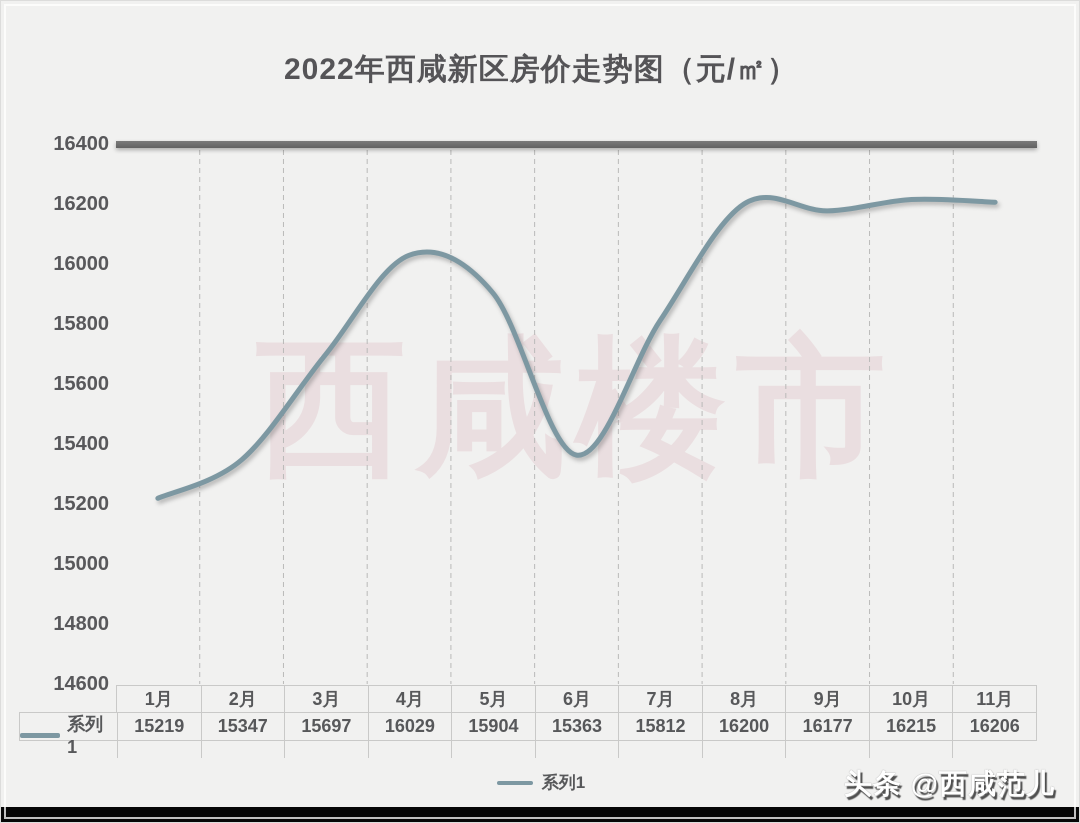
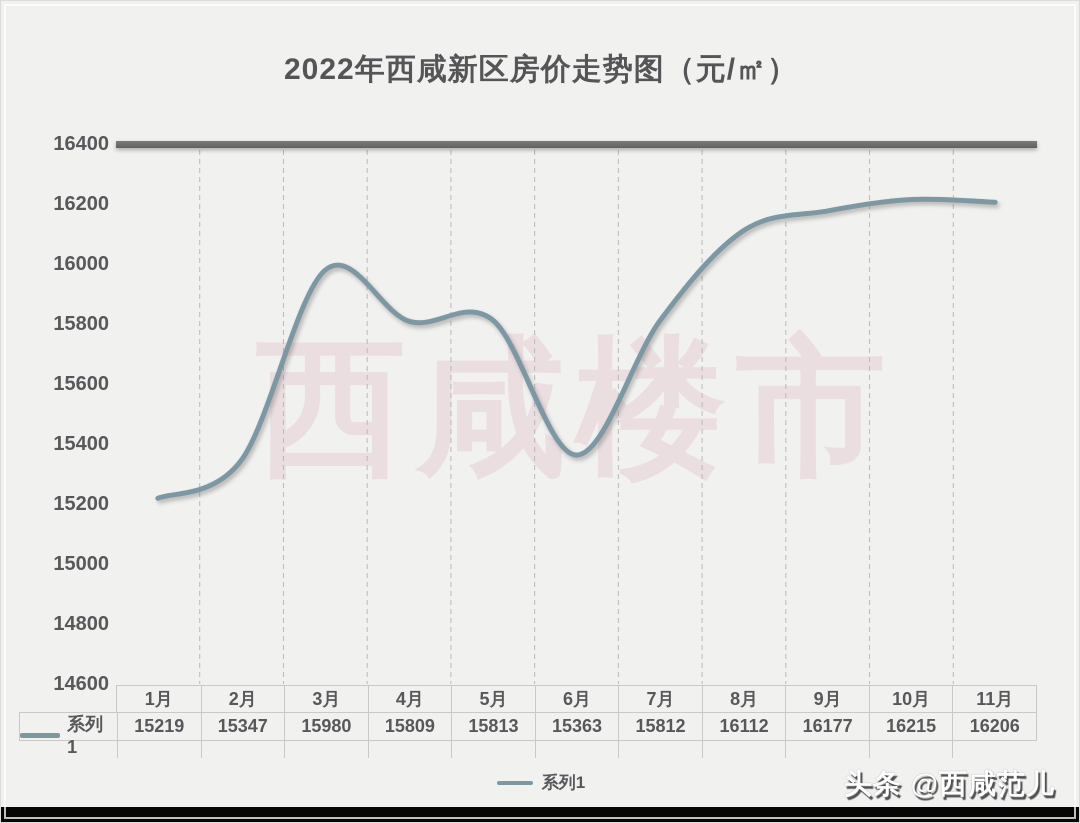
3月: 15697 -> 15980
4月: 16029 -> 15809
5月: 15904 -> 15813
8月: 16200 -> 16112
